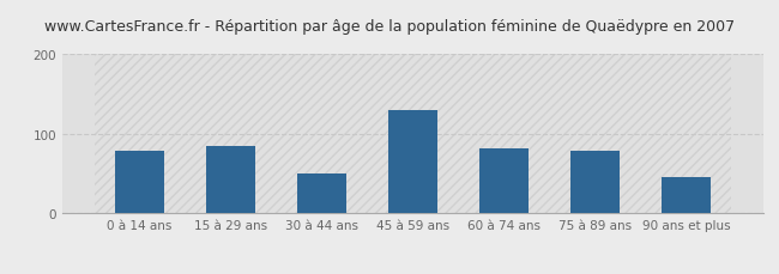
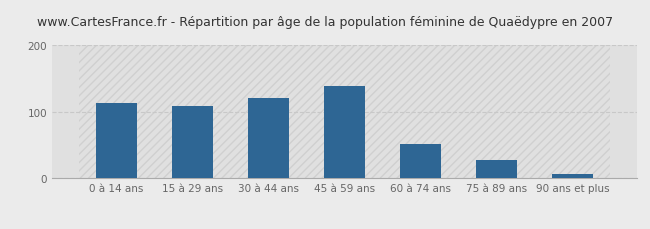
0 à 14 ans: 78 -> 113
15 à 29 ans: 84 -> 108
30 à 44 ans: 50 -> 120
45 à 59 ans: 130 -> 138
60 à 74 ans: 82 -> 52
75 à 89 ans: 78 -> 27
90 ans et plus: 46 -> 7
